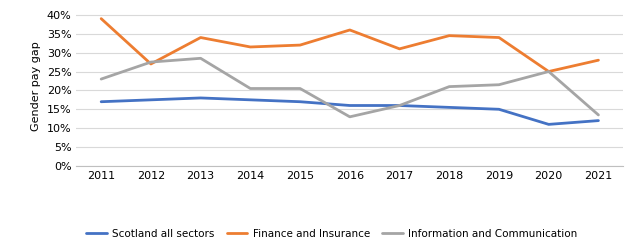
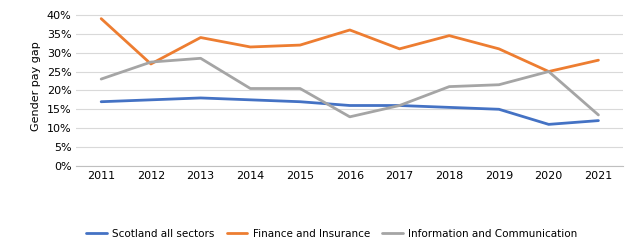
Finance and Insurance/2019: 34.0% -> 31.0%
